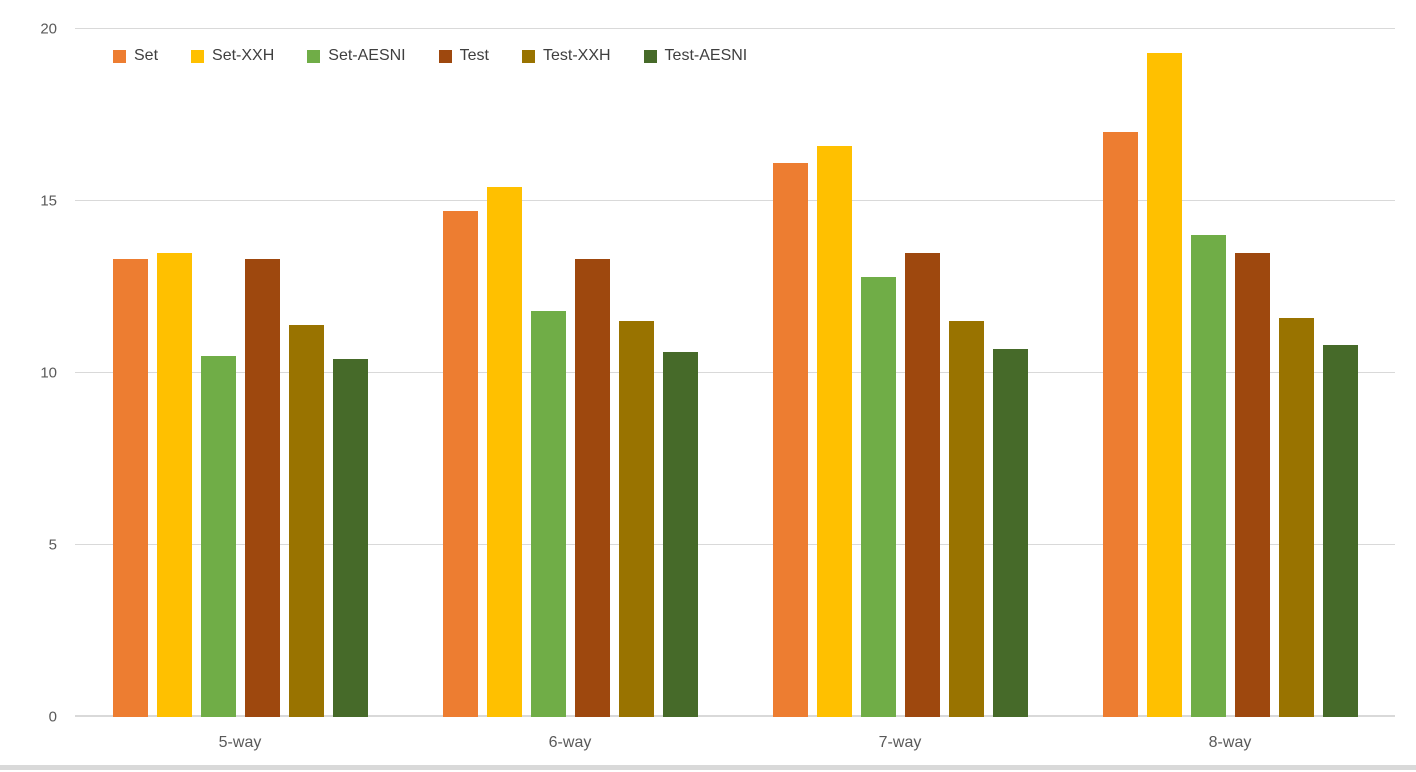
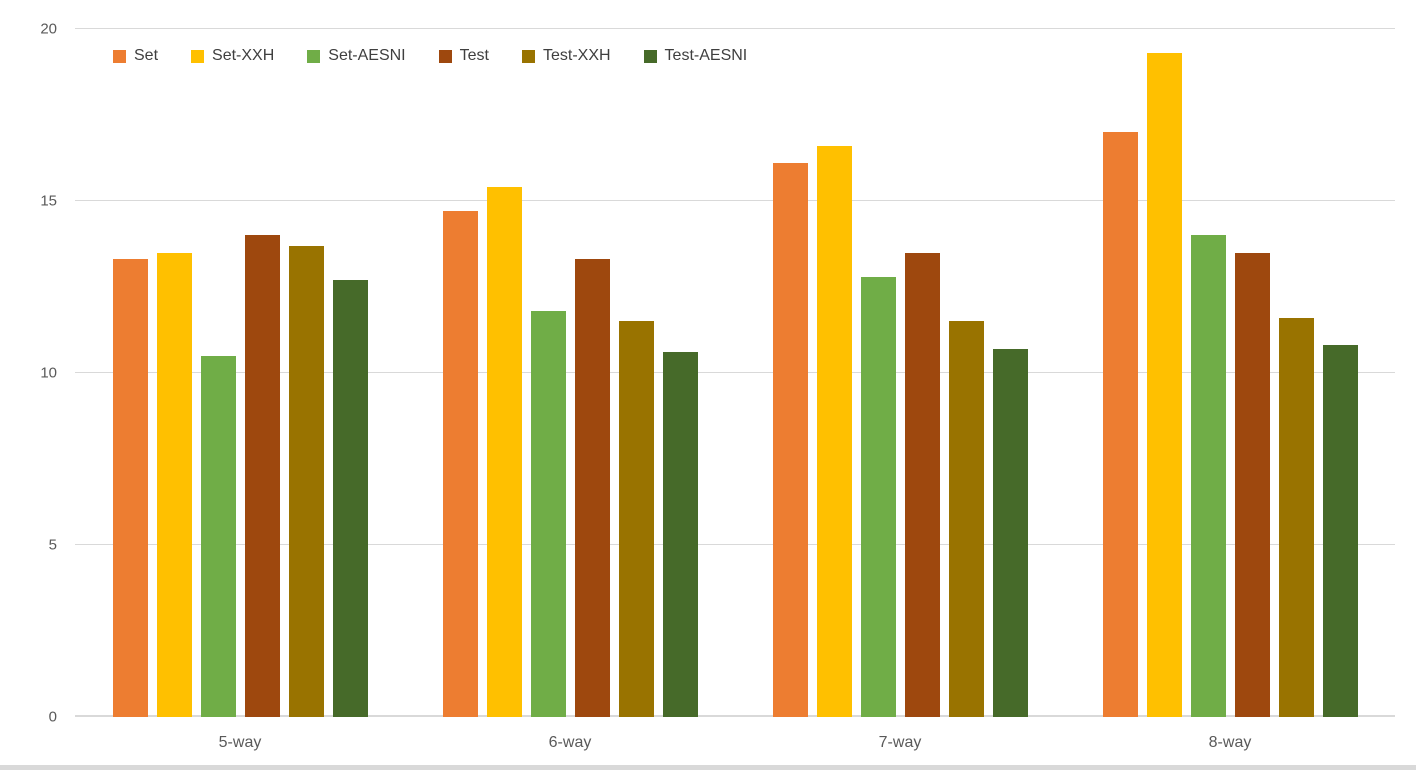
Test/5-way: 13.3 -> 14.0
Test-XXH/5-way: 11.4 -> 13.7
Test-AESNI/5-way: 10.4 -> 12.7
